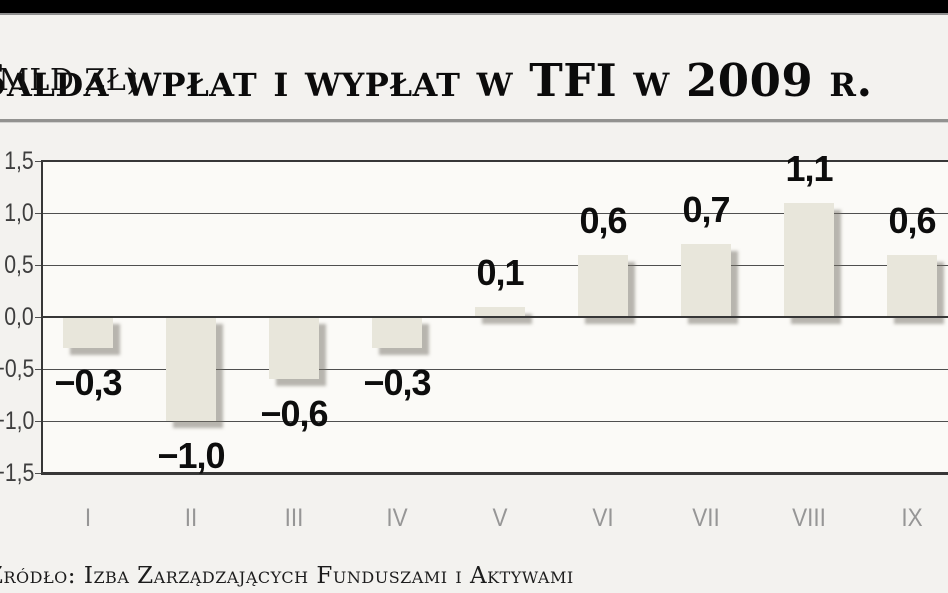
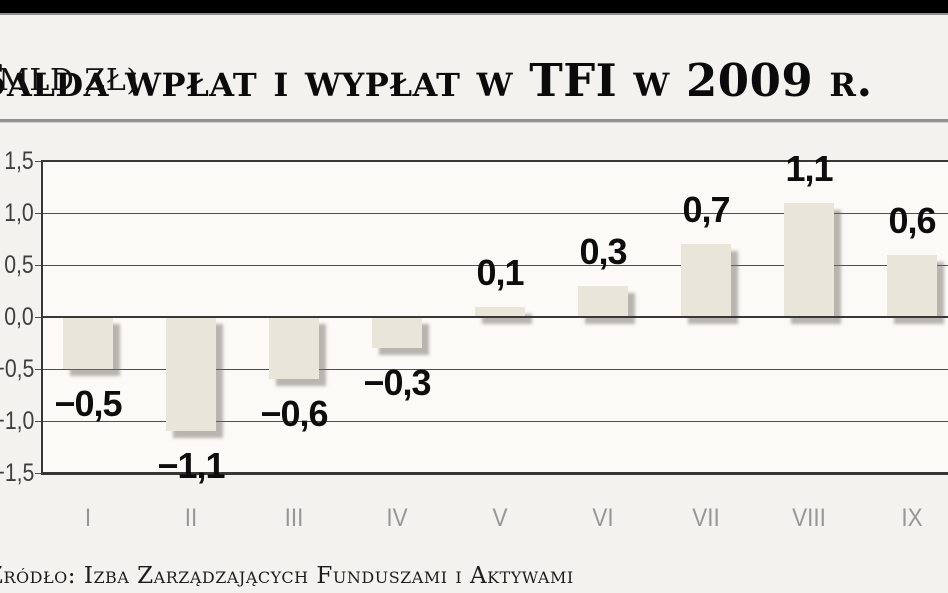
I: −0,3 -> −0,5
II: −1,0 -> −1,1
VI: 0,6 -> 0,3
